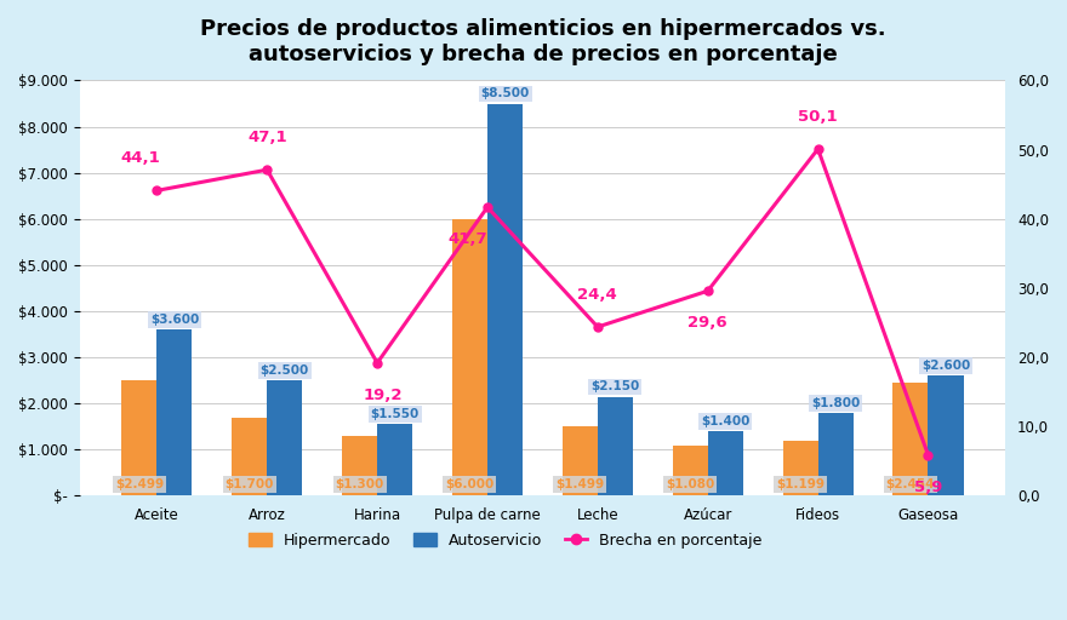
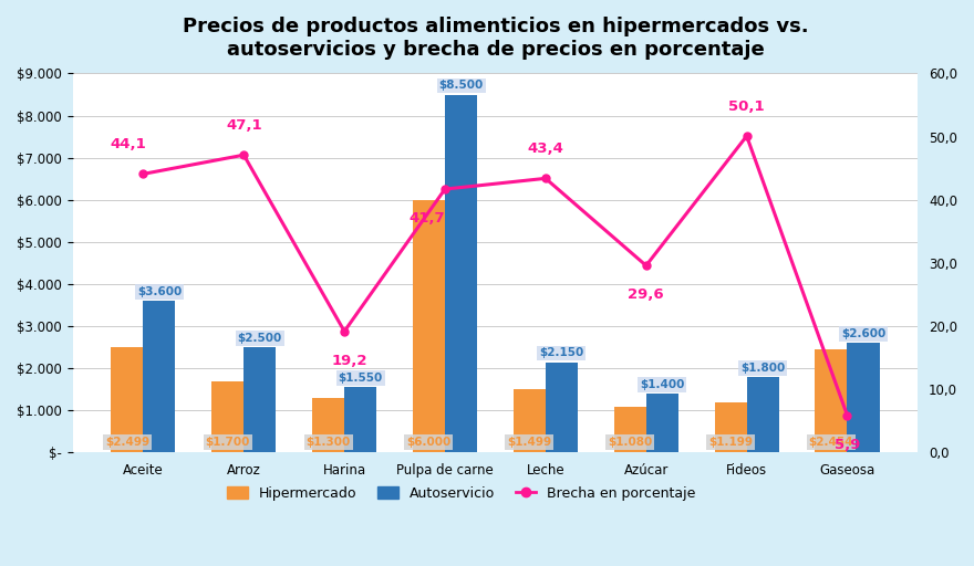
Brecha en porcentaje/Leche: 24,4 -> 43,4
